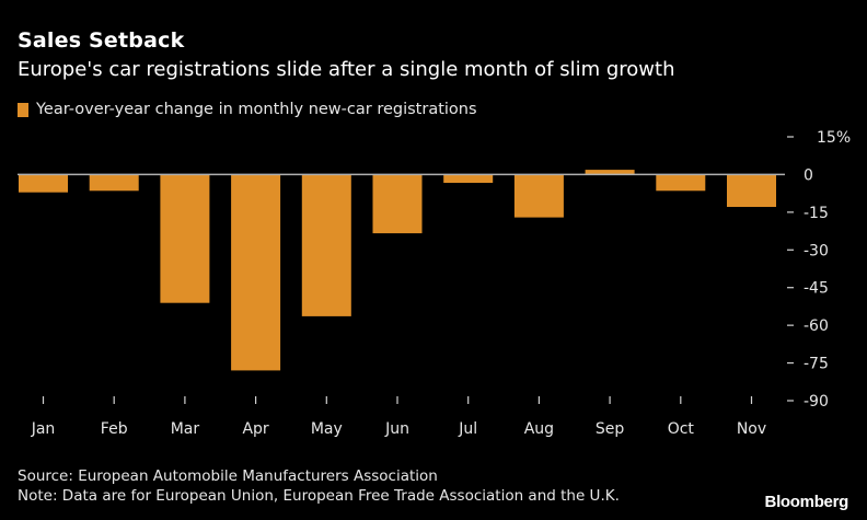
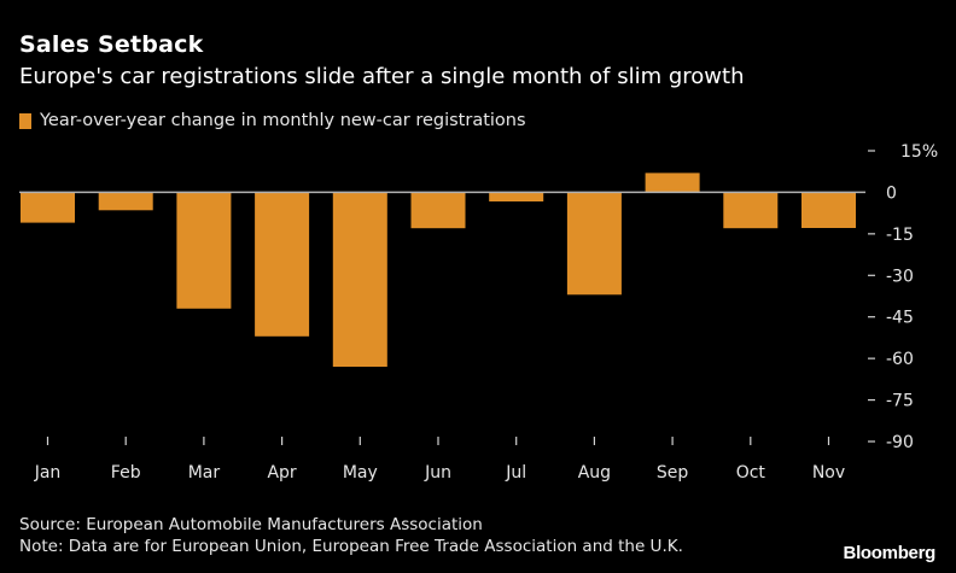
Jan: -7 -> -11
Mar: -51 -> -42
Apr: -78 -> -52
May: -56 -> -63
Jun: -23 -> -13
Aug: -17 -> -37
Sep: 2 -> 7
Oct: -6 -> -13
